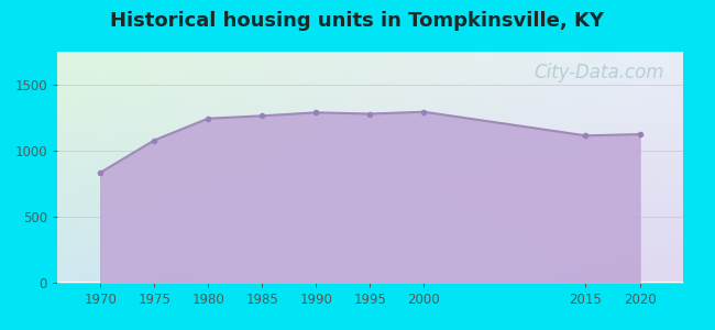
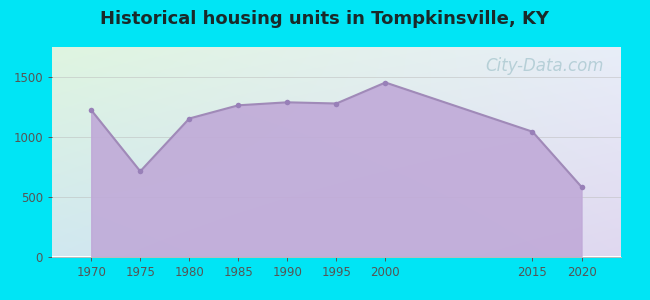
1970: 830 -> 1220
1975: 1080 -> 710
1980: 1240 -> 1150
2000: 1290 -> 1450
2015: 1110 -> 1040
2020: 1120 -> 580
